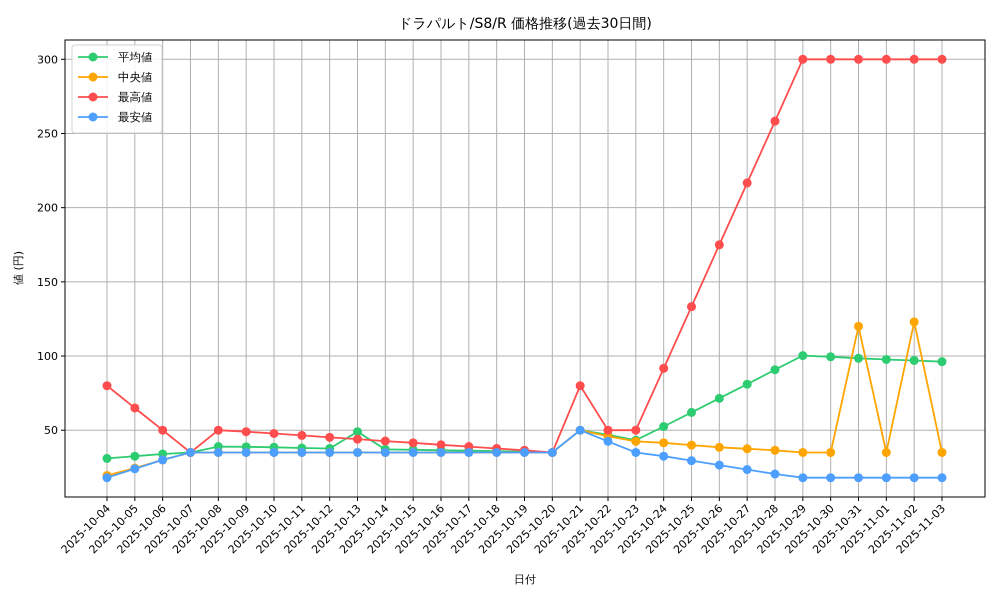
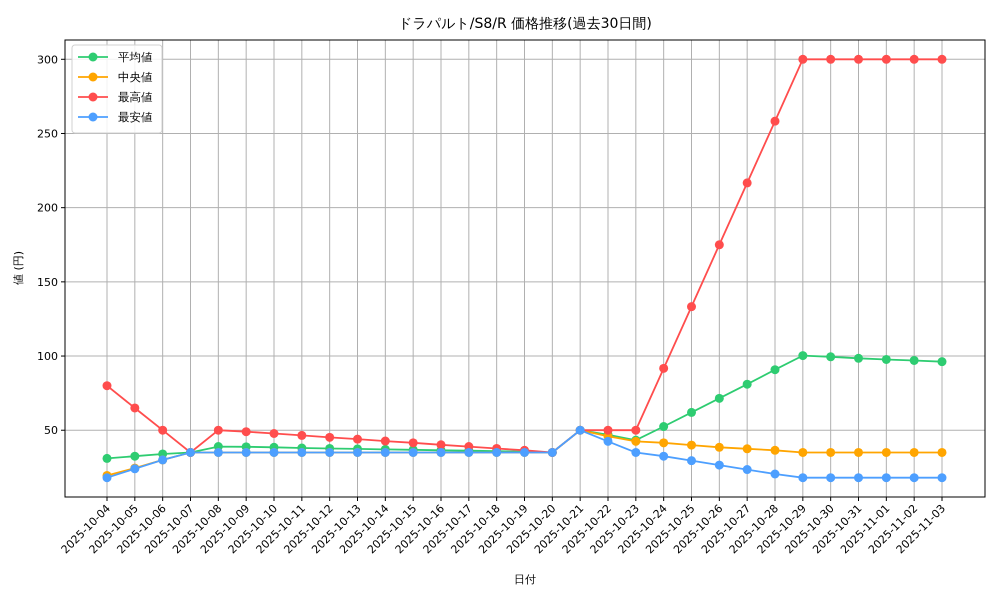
平均値/2025-10-13: 49 -> 37
最高値/2025-10-21: 80 -> 50
中央値/2025-10-31: 120 -> 35
中央値/2025-11-02: 123 -> 35
